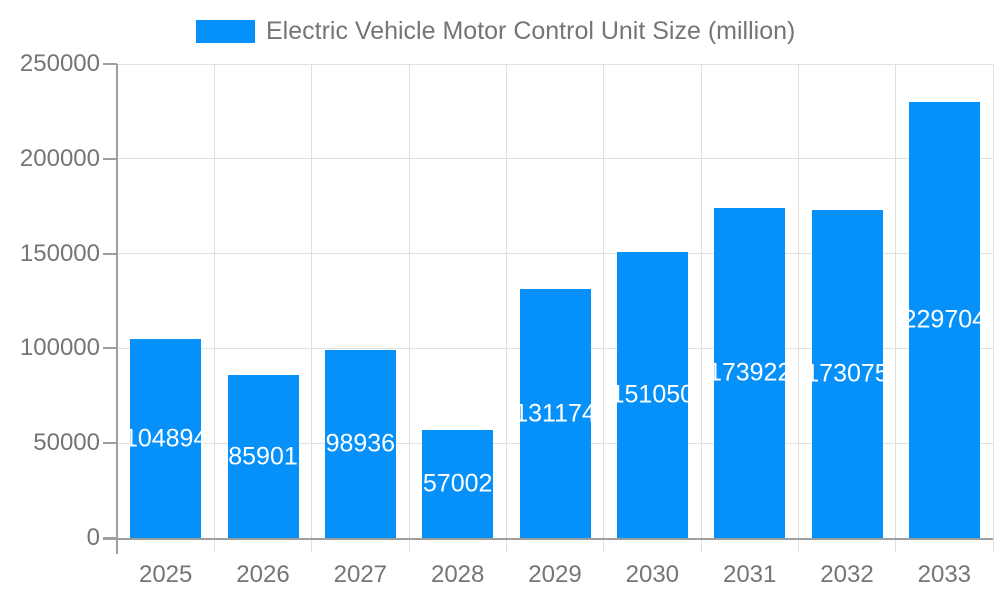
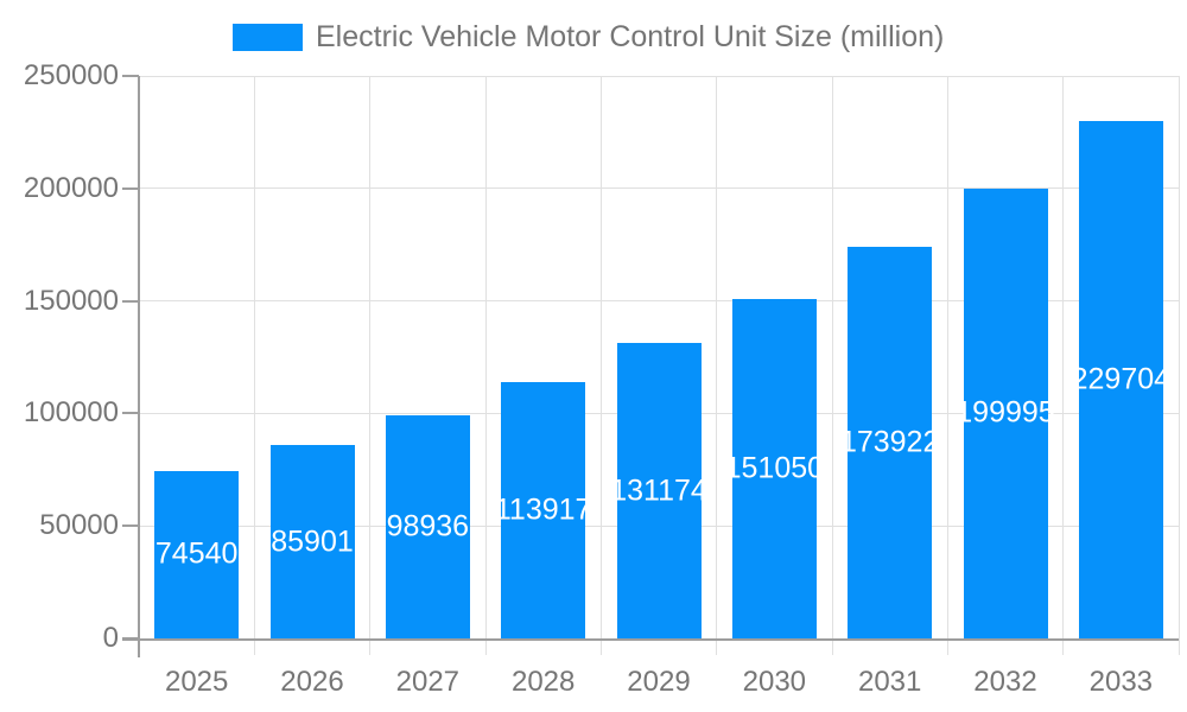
2025: 104894 -> 74540
2028: 57002 -> 113917
2032: 173075 -> 199995
